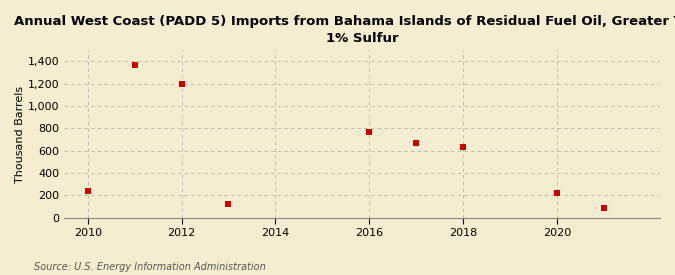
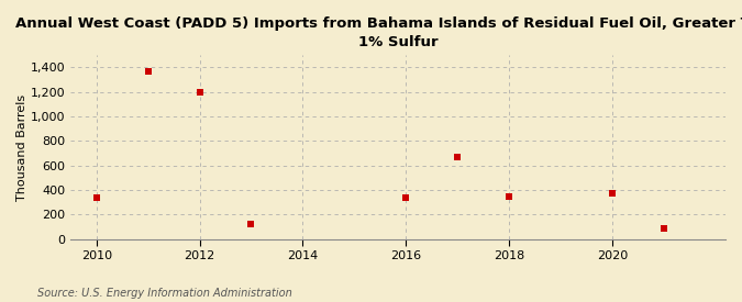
2010: 240 -> 340
2016: 770 -> 340
2018: 630 -> 350
2020: 220 -> 370
